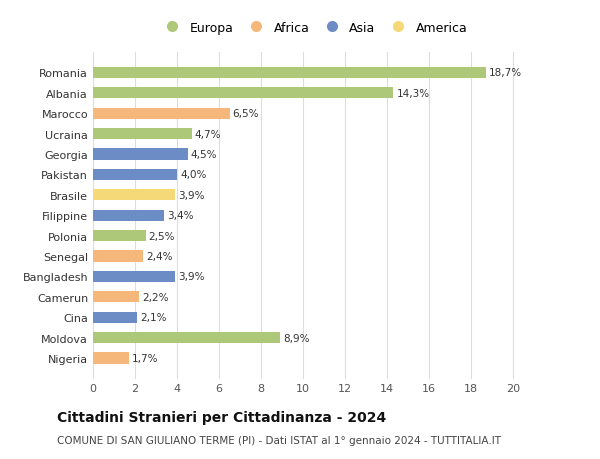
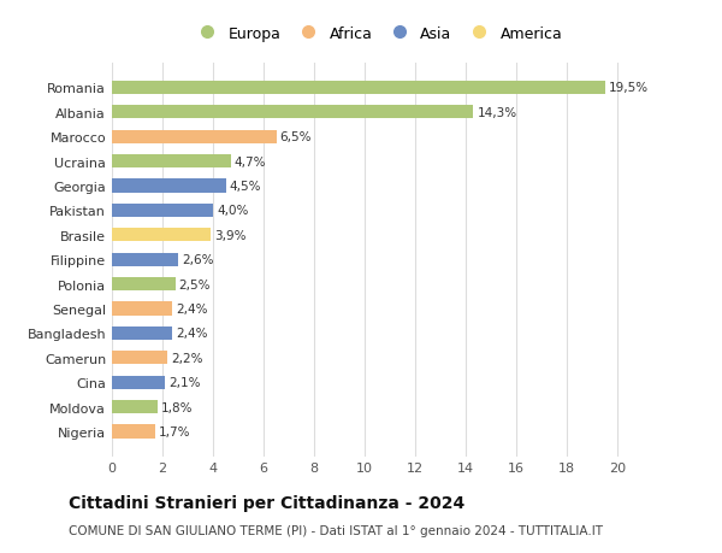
Romania: 18,7% -> 19,5%
Filippine: 3,4% -> 2,6%
Bangladesh: 3,9% -> 2,4%
Moldova: 8,9% -> 1,8%
